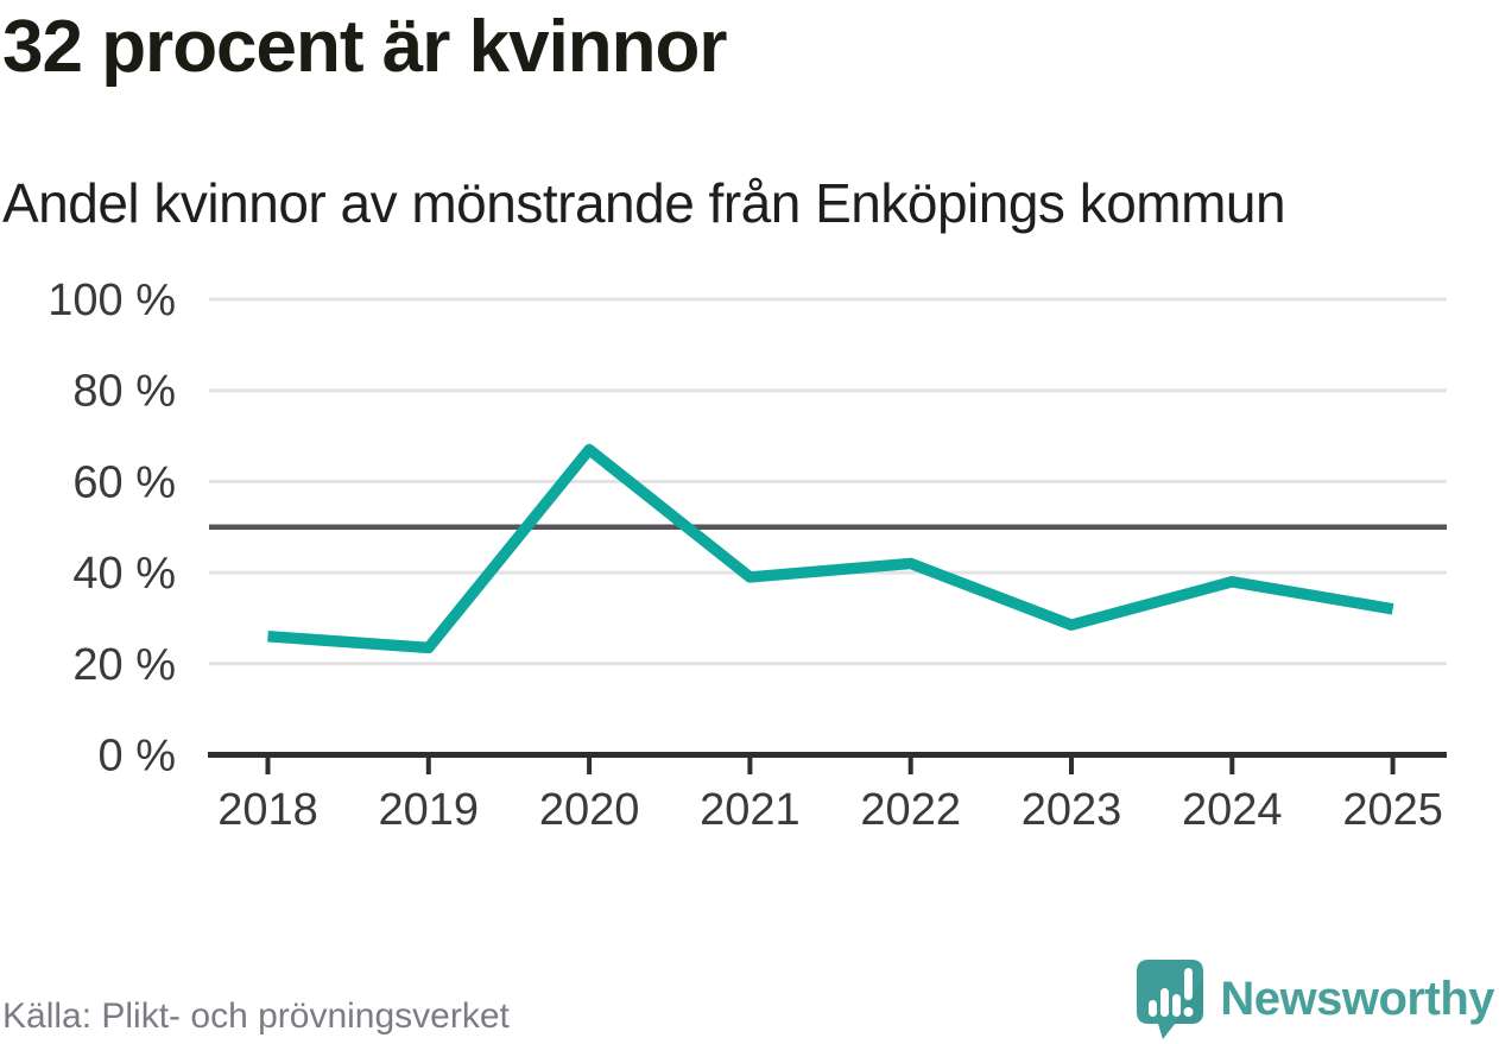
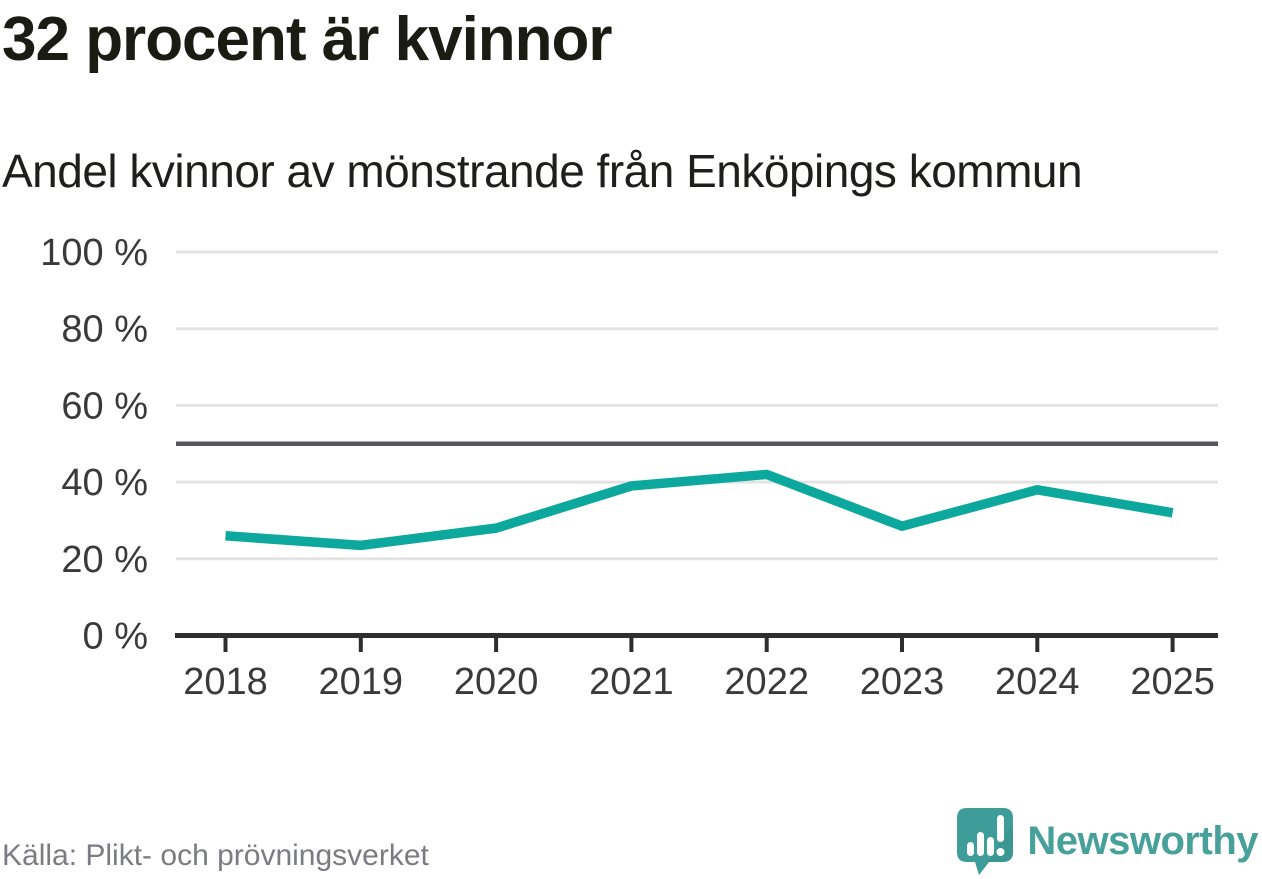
2020: 67% -> 28%
